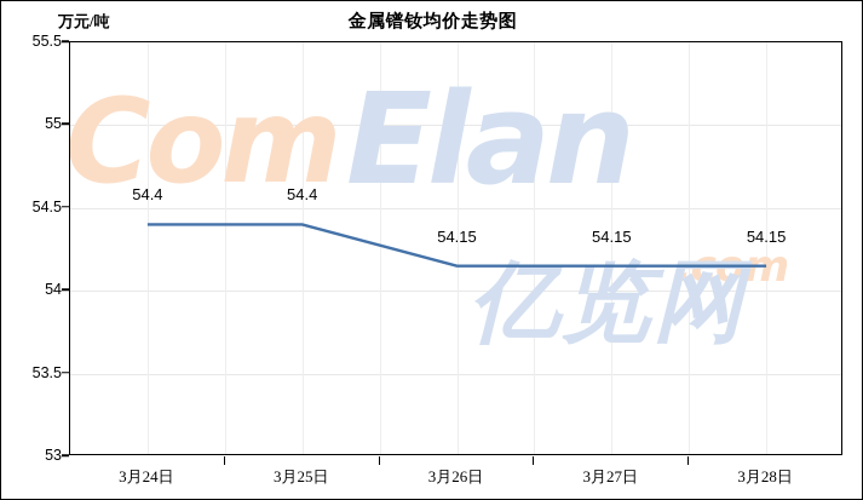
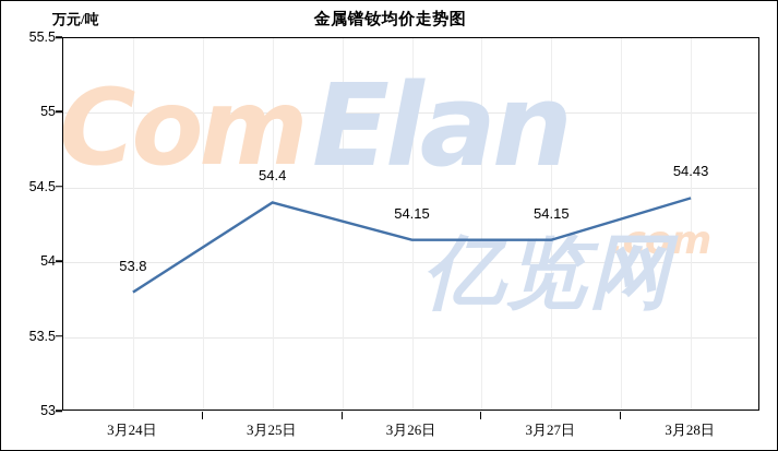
3月24日: 54.4 -> 53.8
3月28日: 54.15 -> 54.43
